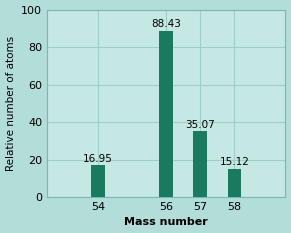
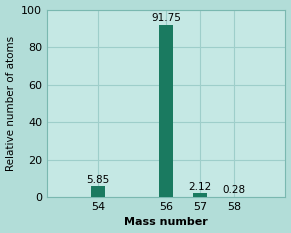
54: 16.95 -> 5.85
56: 88.43 -> 91.75
57: 35.07 -> 2.12
58: 15.12 -> 0.28
